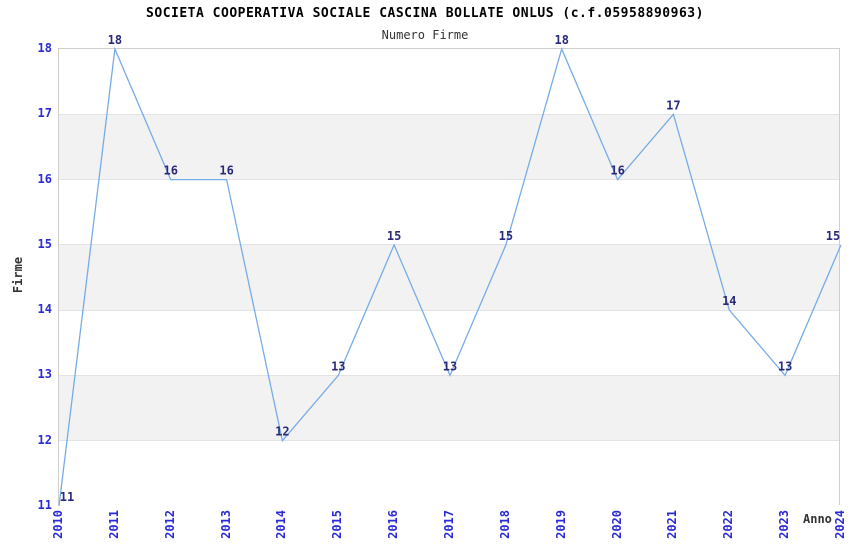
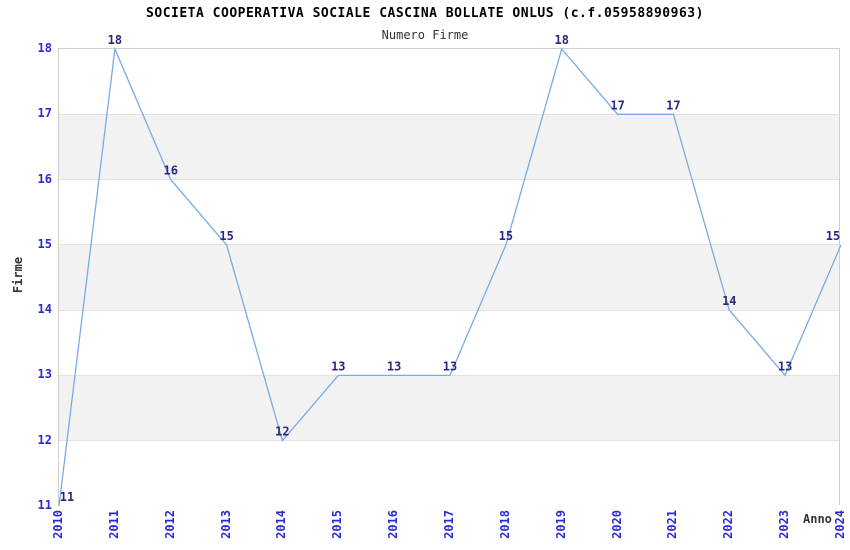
2013: 16 -> 15
2016: 15 -> 13
2020: 16 -> 17
